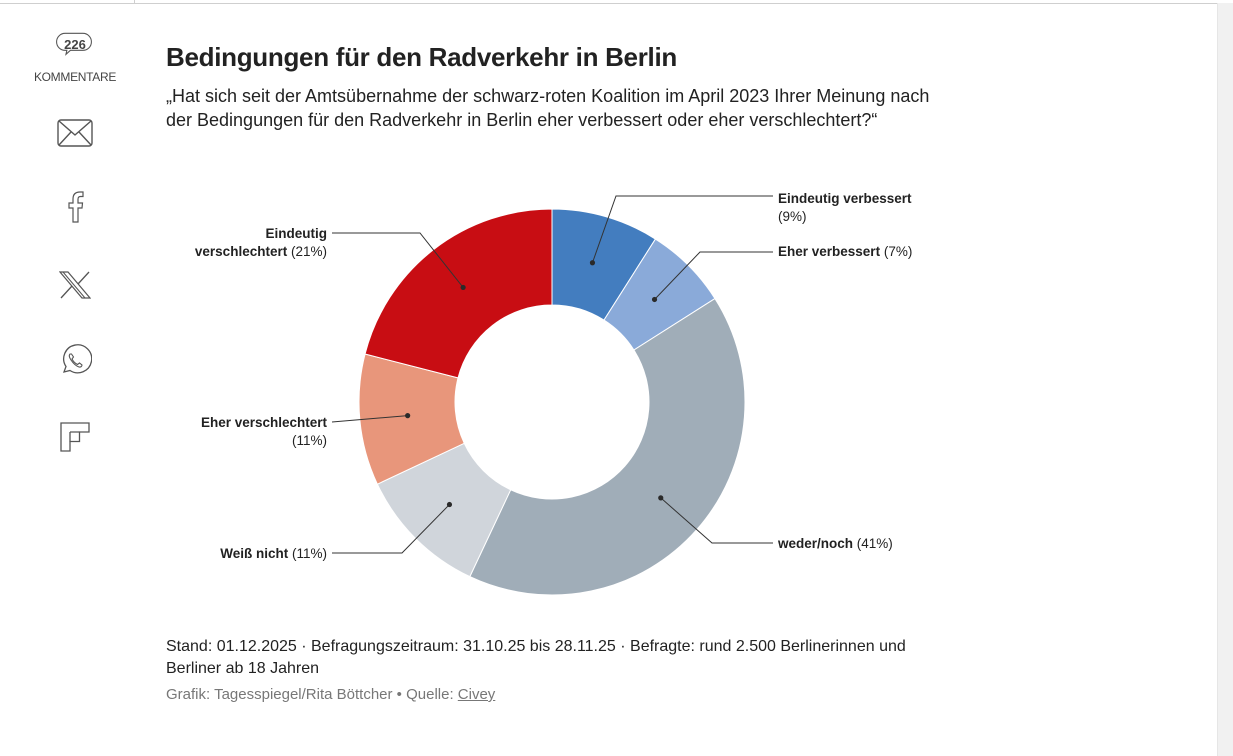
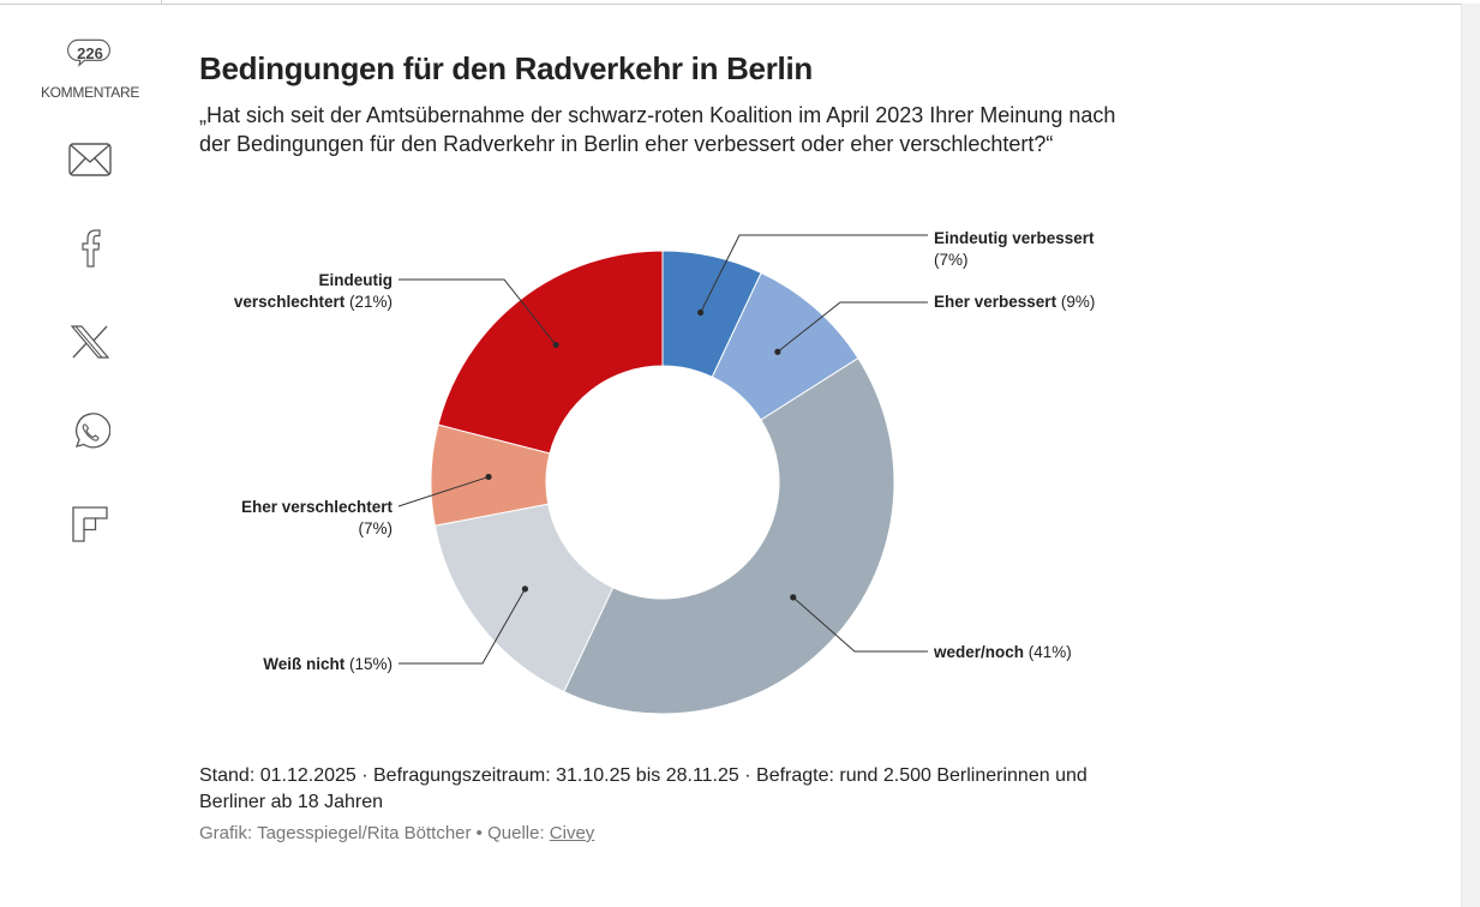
Eindeutig verbessert: 9% -> 7%
Eher verbessert: 7% -> 9%
Weiß nicht: 11% -> 15%
Eher verschlechtert: 11% -> 7%
